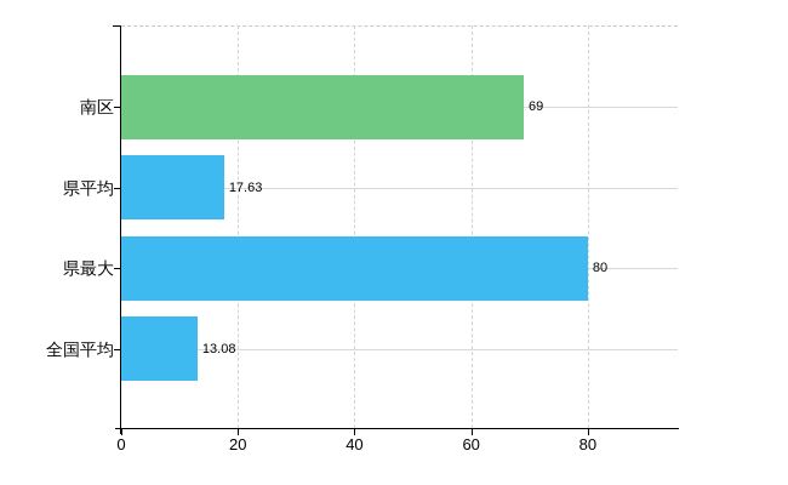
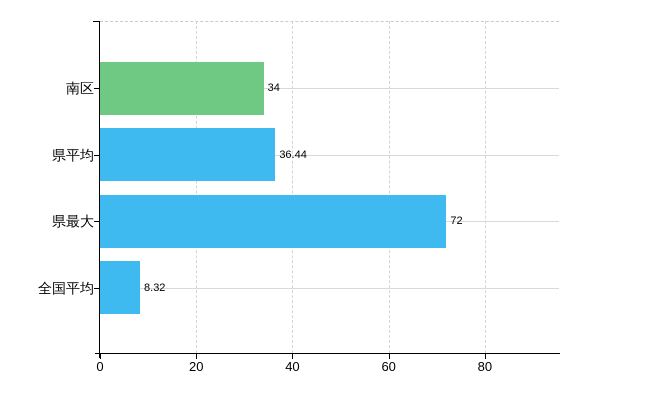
南区: 69 -> 34
県平均: 17.63 -> 36.44
県最大: 80 -> 72
全国平均: 13.08 -> 8.32
